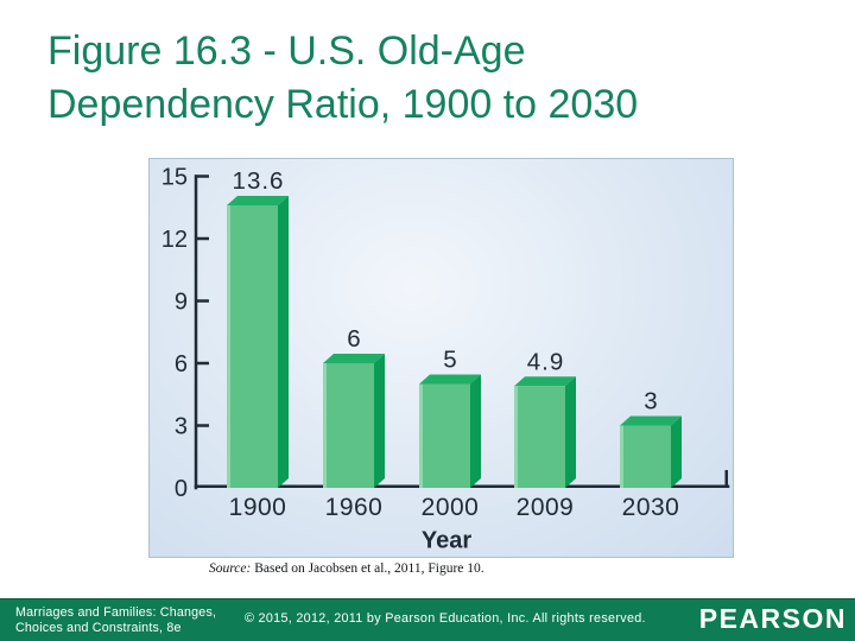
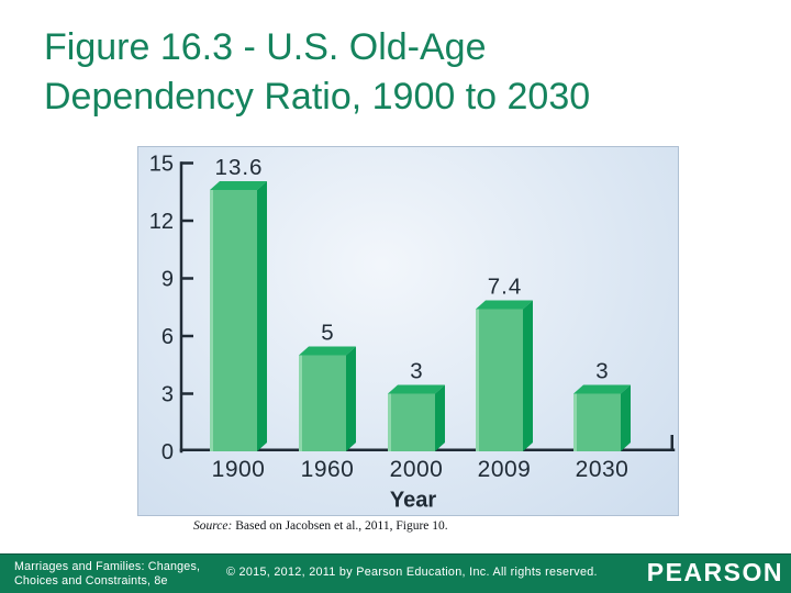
1960: 6 -> 5
2000: 5 -> 3
2009: 4.9 -> 7.4
